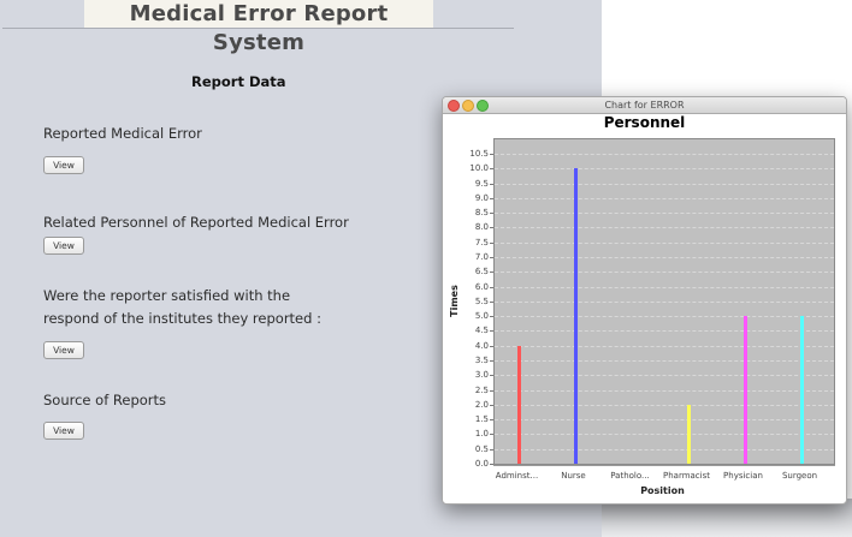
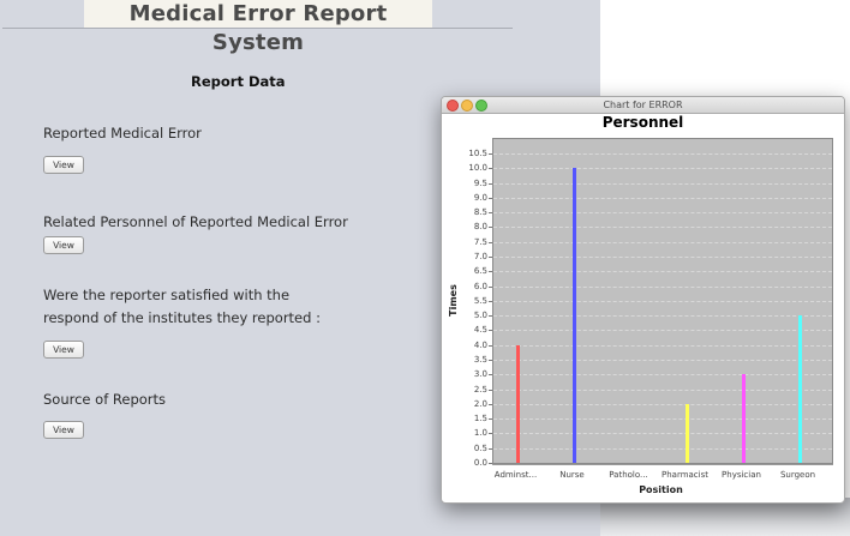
Physician: 5 -> 3
